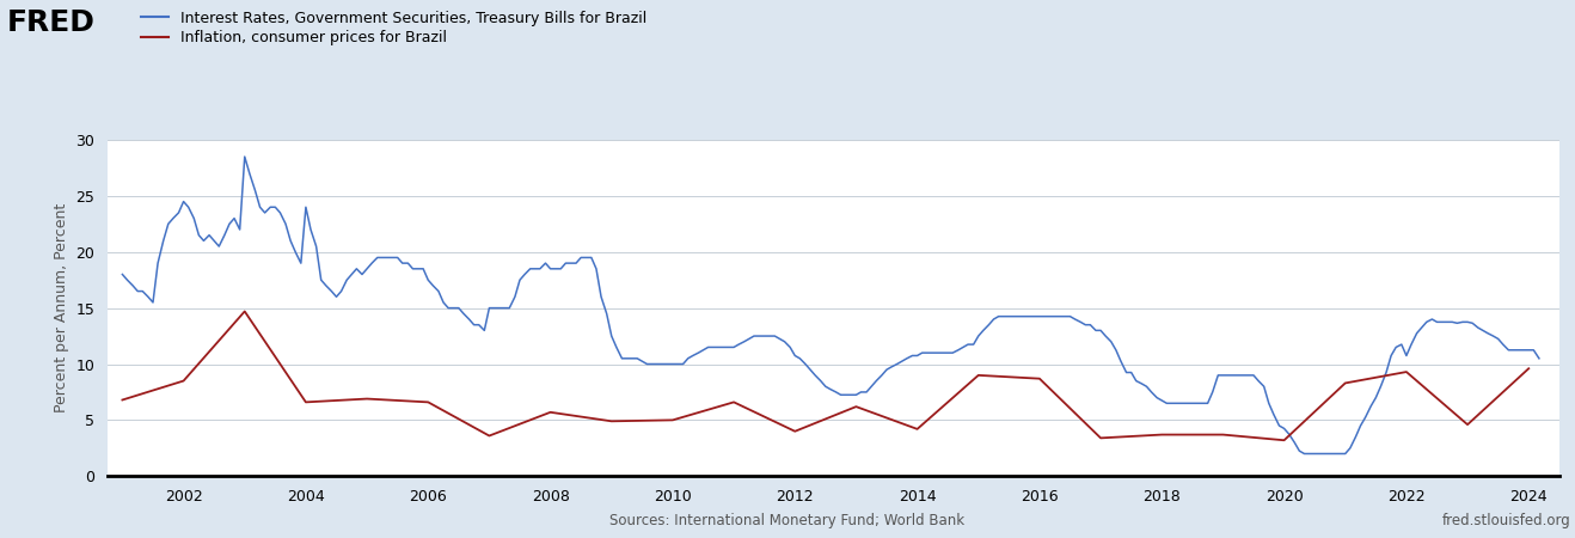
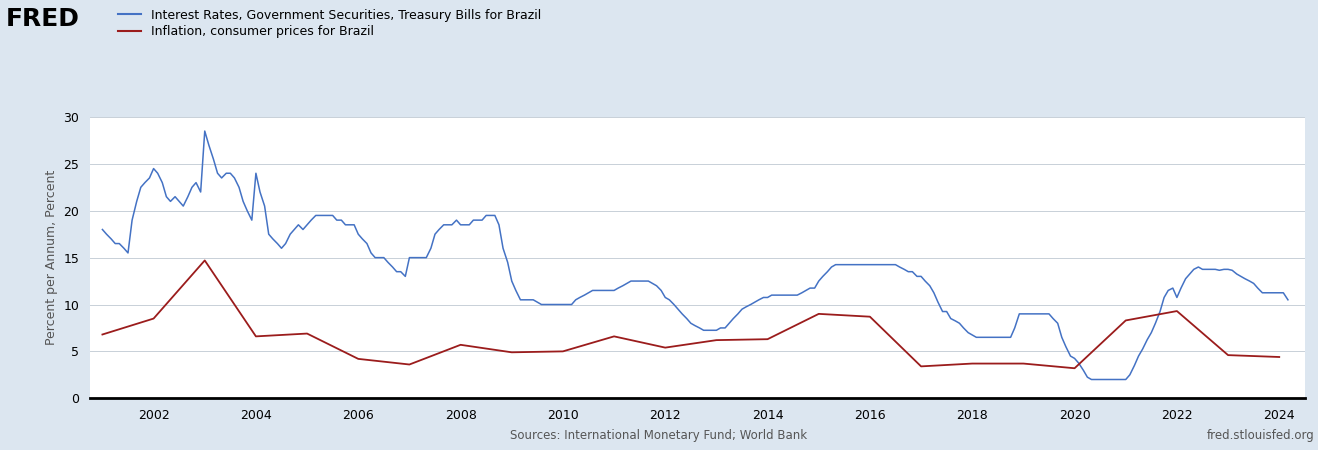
Inflation, consumer prices for Brazil/2006: 6.6 -> 4.2
Inflation, consumer prices for Brazil/2012: 4.0 -> 5.4
Inflation, consumer prices for Brazil/2014: 4.2 -> 6.3
Inflation, consumer prices for Brazil/2024: 9.6 -> 4.4
